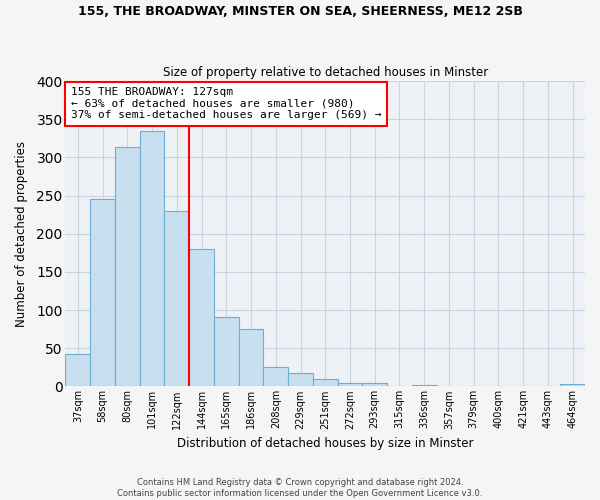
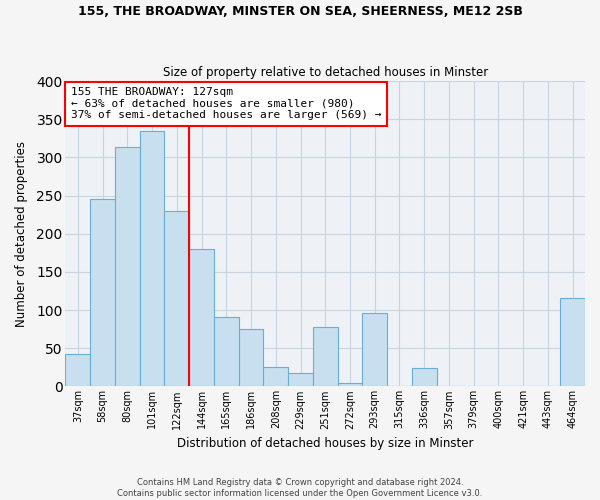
251sqm: 10 -> 78
293sqm: 5 -> 96
336sqm: 2 -> 24
464sqm: 3 -> 116
